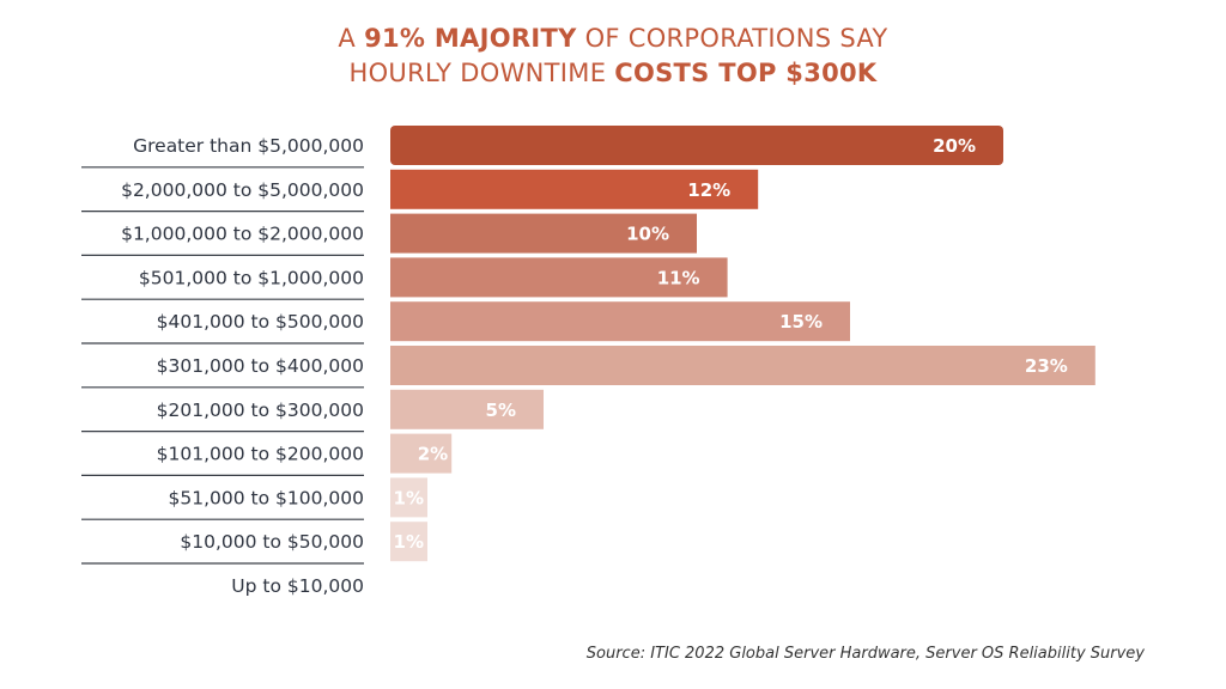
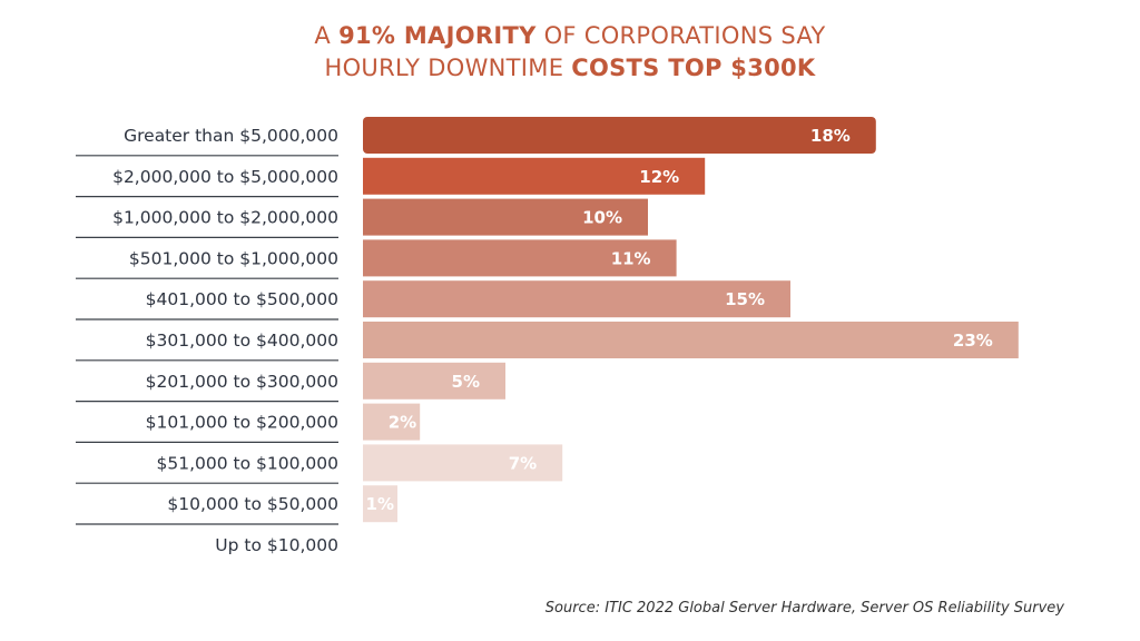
Greater than $5,000,000: 20% -> 18%
$51,000 to $100,000: 1% -> 7%
